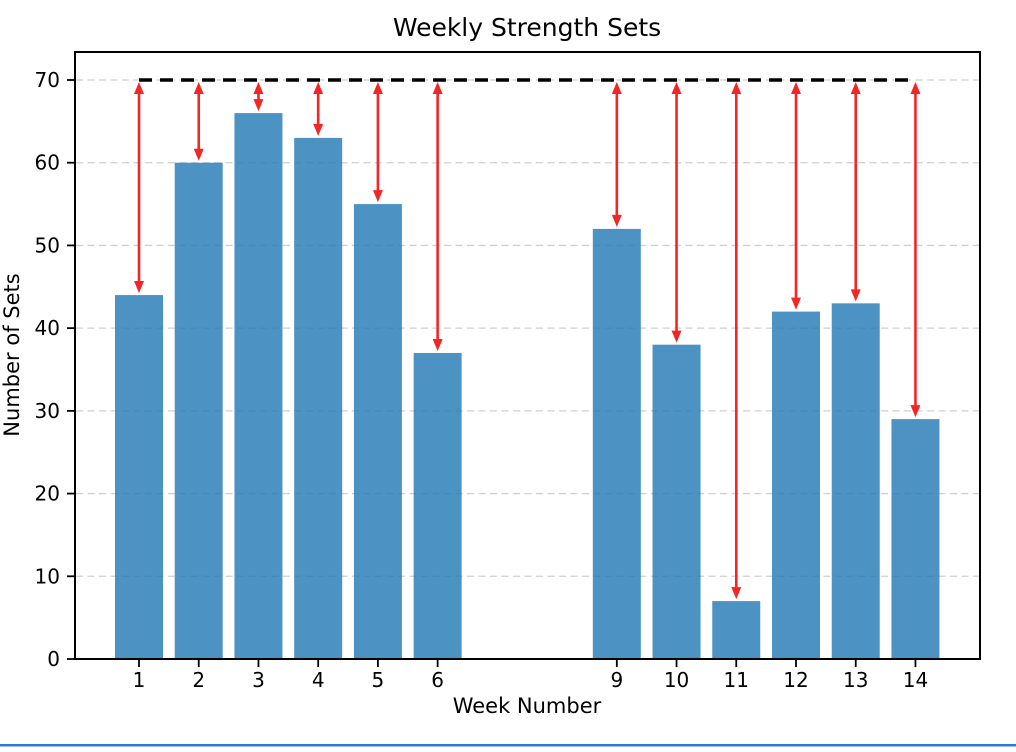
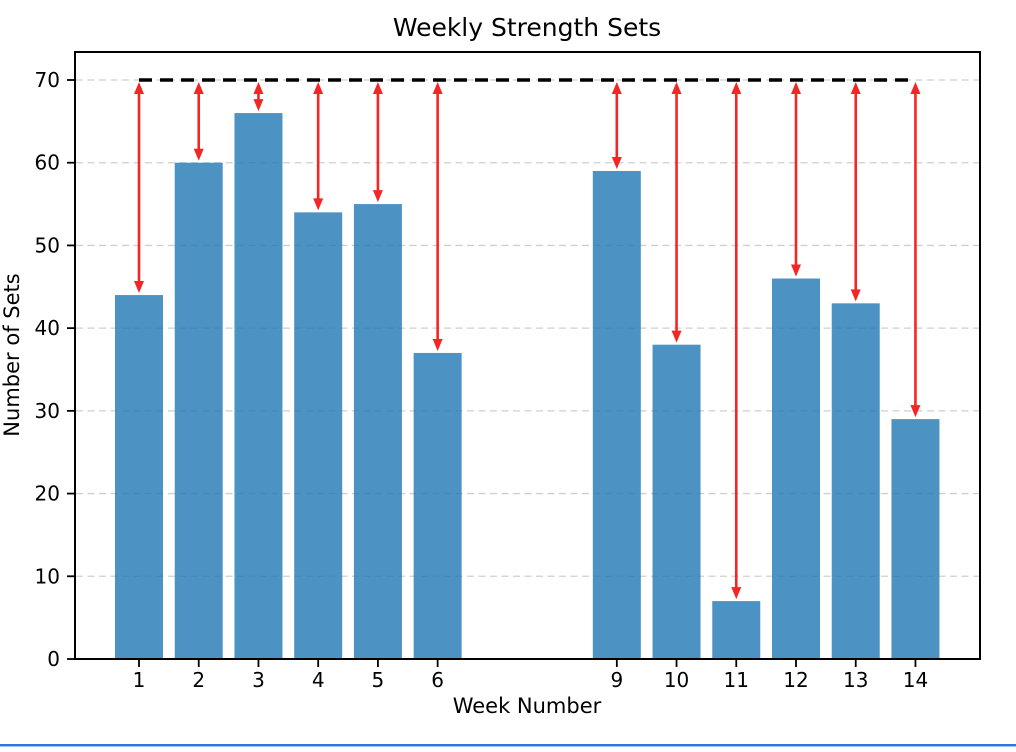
4: 63 -> 54
9: 52 -> 59
12: 42 -> 46
